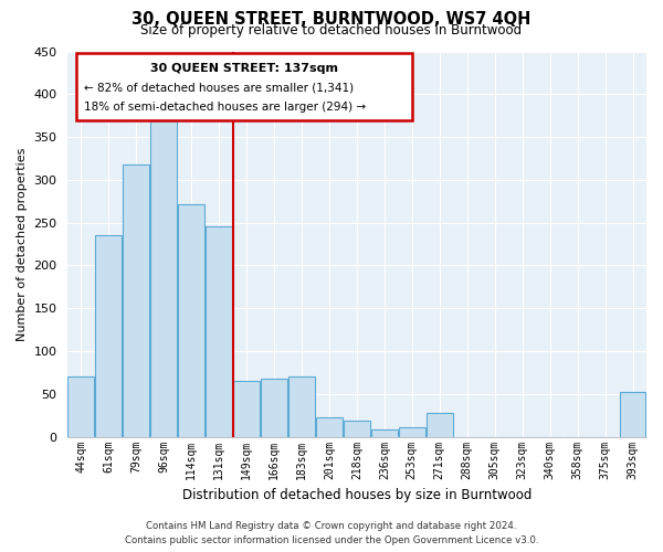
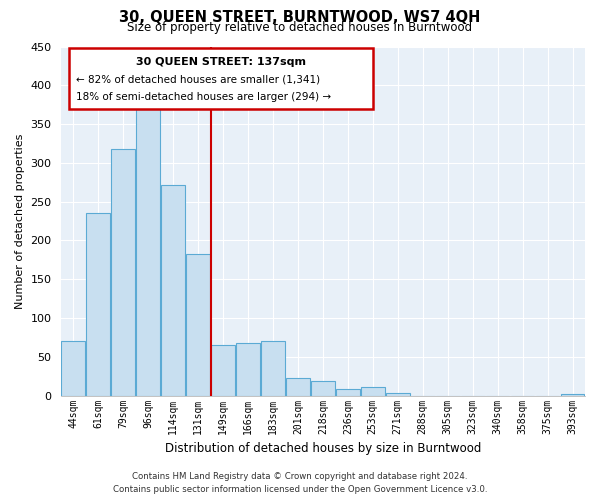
131sqm: 246 -> 182
271sqm: 28 -> 3
393sqm: 52 -> 2
